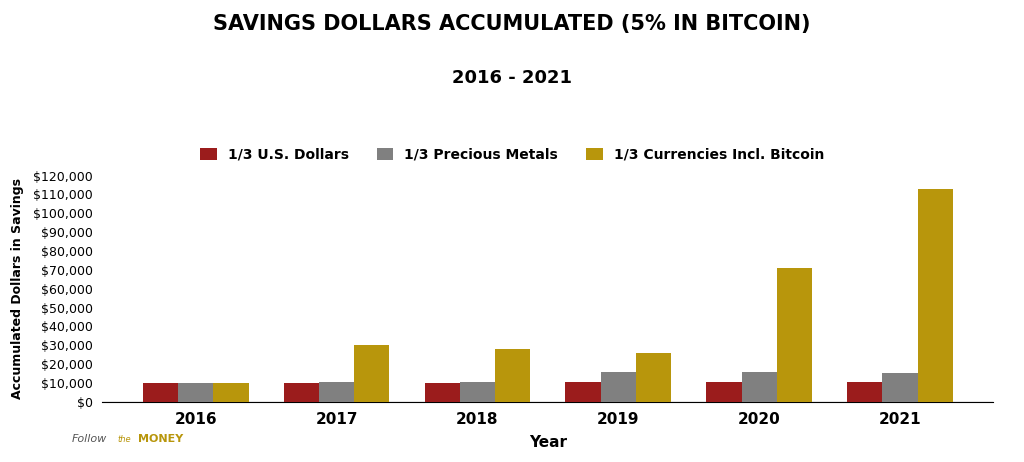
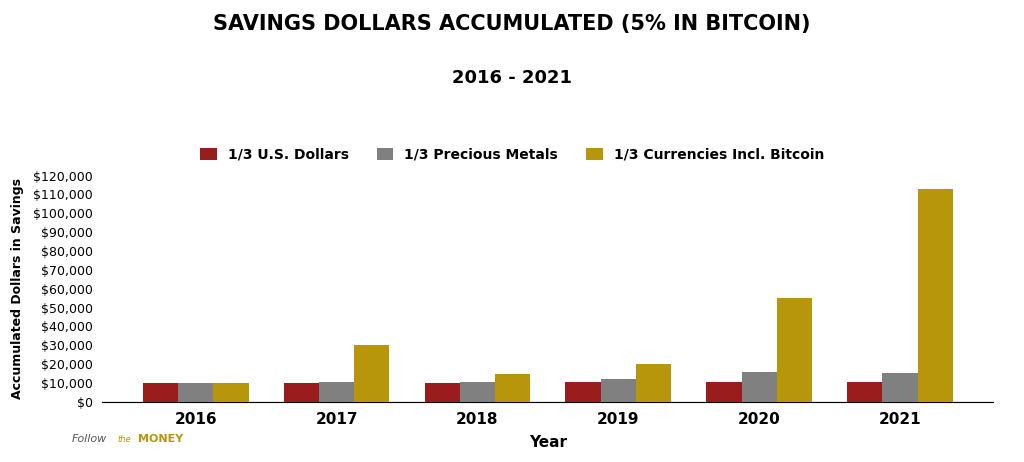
1/3 Currencies Incl. Bitcoin/2018: $28,000 -> $15,000
1/3 Precious Metals/2019: $16,000 -> $12,000
1/3 Currencies Incl. Bitcoin/2019: $26,000 -> $20,000
1/3 Currencies Incl. Bitcoin/2020: $71,000 -> $55,000
